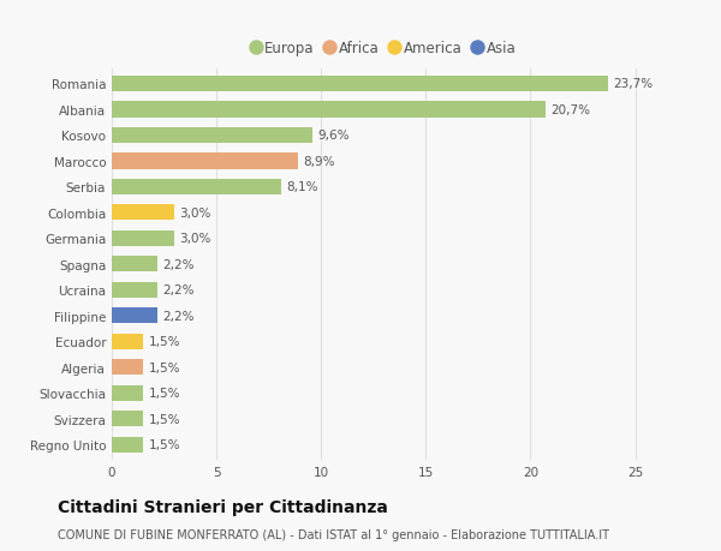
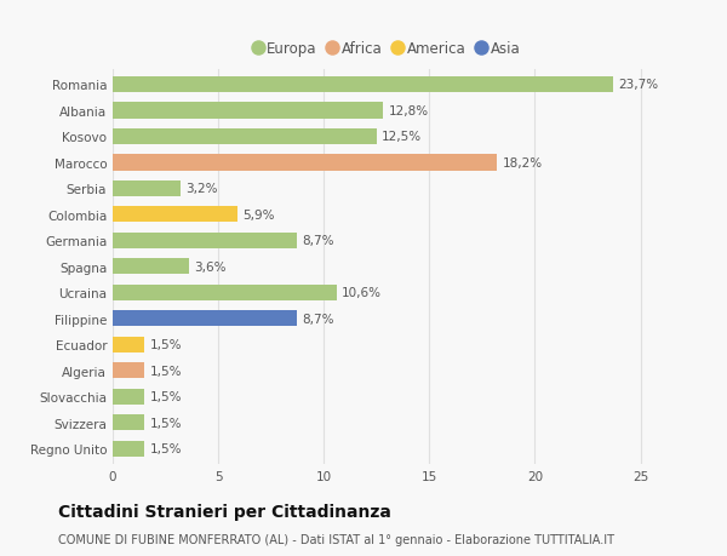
Albania: 20,7% -> 12,8%
Kosovo: 9,6% -> 12,5%
Marocco: 8,9% -> 18,2%
Serbia: 8,1% -> 3,2%
Colombia: 3,0% -> 5,9%
Germania: 3,0% -> 8,7%
Spagna: 2,2% -> 3,6%
Ucraina: 2,2% -> 10,6%
Filippine: 2,2% -> 8,7%
